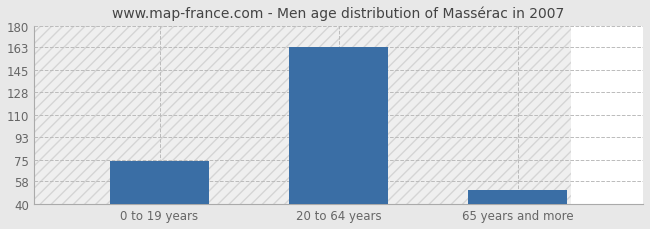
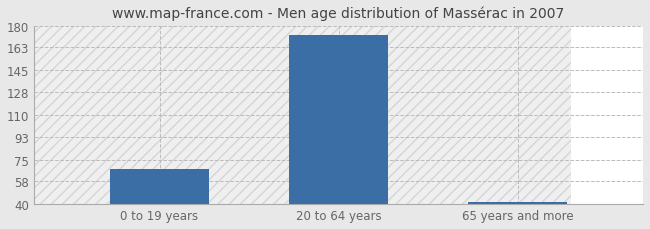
0 to 19 years: 74 -> 68
20 to 64 years: 163 -> 173
65 years and more: 51 -> 42
